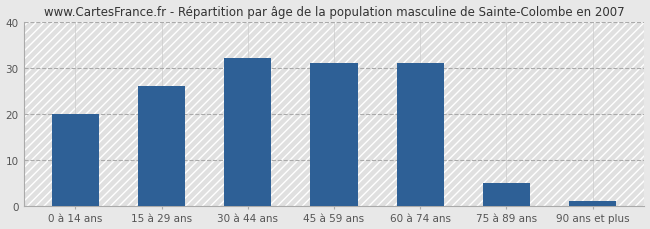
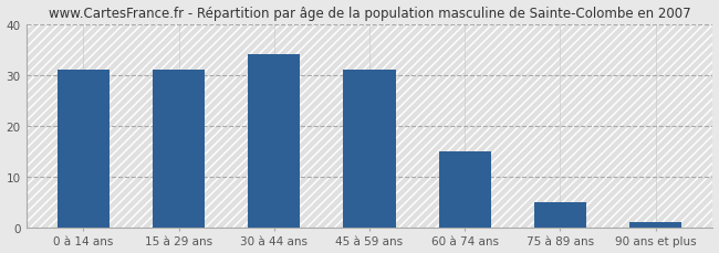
0 à 14 ans: 20 -> 31
15 à 29 ans: 26 -> 31
30 à 44 ans: 32 -> 34
60 à 74 ans: 31 -> 15
